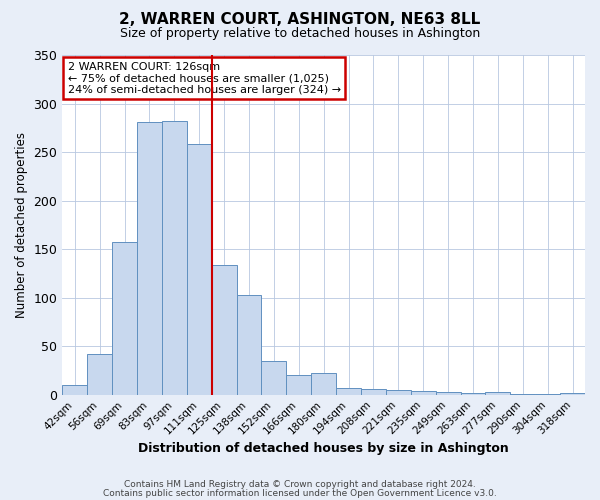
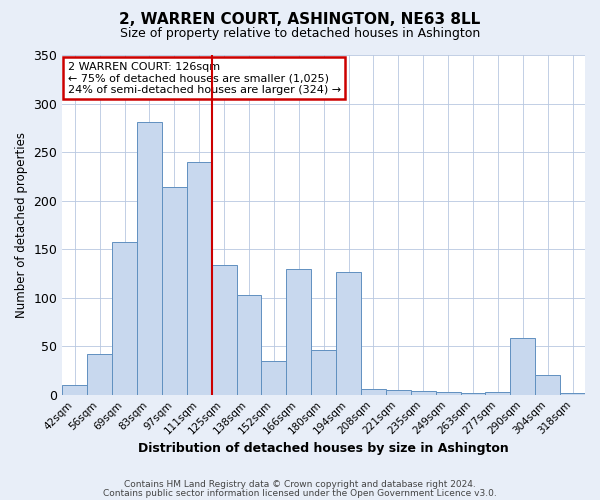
97sqm: 282 -> 214
111sqm: 258 -> 240
166sqm: 20 -> 130
180sqm: 22 -> 46
194sqm: 7 -> 126
290sqm: 1 -> 58
304sqm: 1 -> 20
